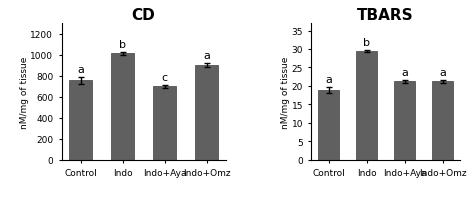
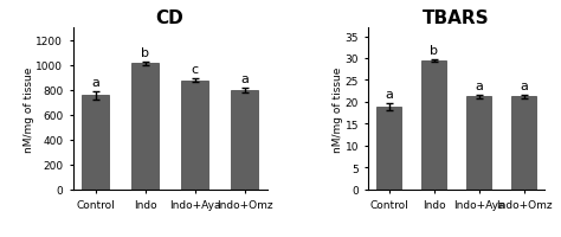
CD/Indo+Aya: 700 -> 880
CD/Indo+Omz: 900 -> 800
